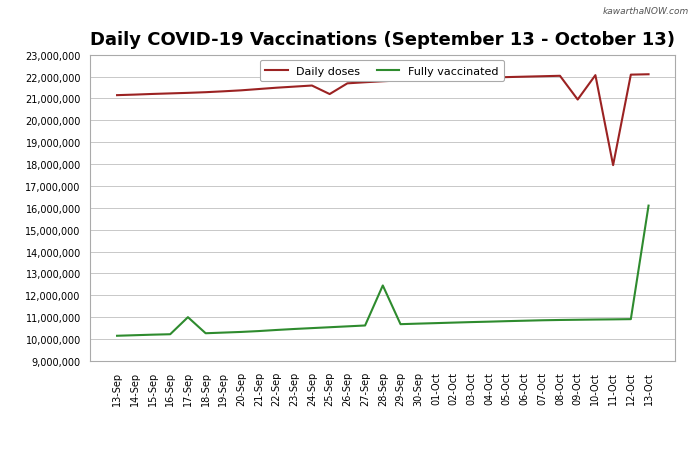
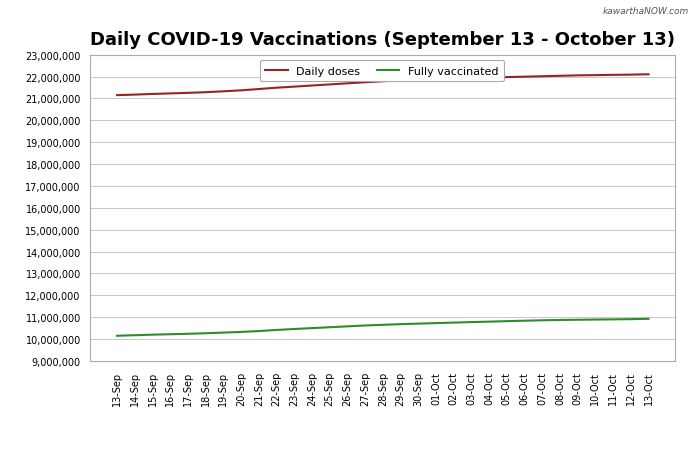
Fully vaccinated/17-Sep: 11,000,000 -> 10,240,000
Daily doses/25-Sep: 21,200,000 -> 21,640,000
Fully vaccinated/28-Sep: 12,450,000 -> 10,650,000
Daily doses/09-Oct: 20,950,000 -> 22,060,000
Daily doses/11-Oct: 17,950,000 -> 22,080,000
Fully vaccinated/13-Oct: 16,100,000 -> 10,920,000
